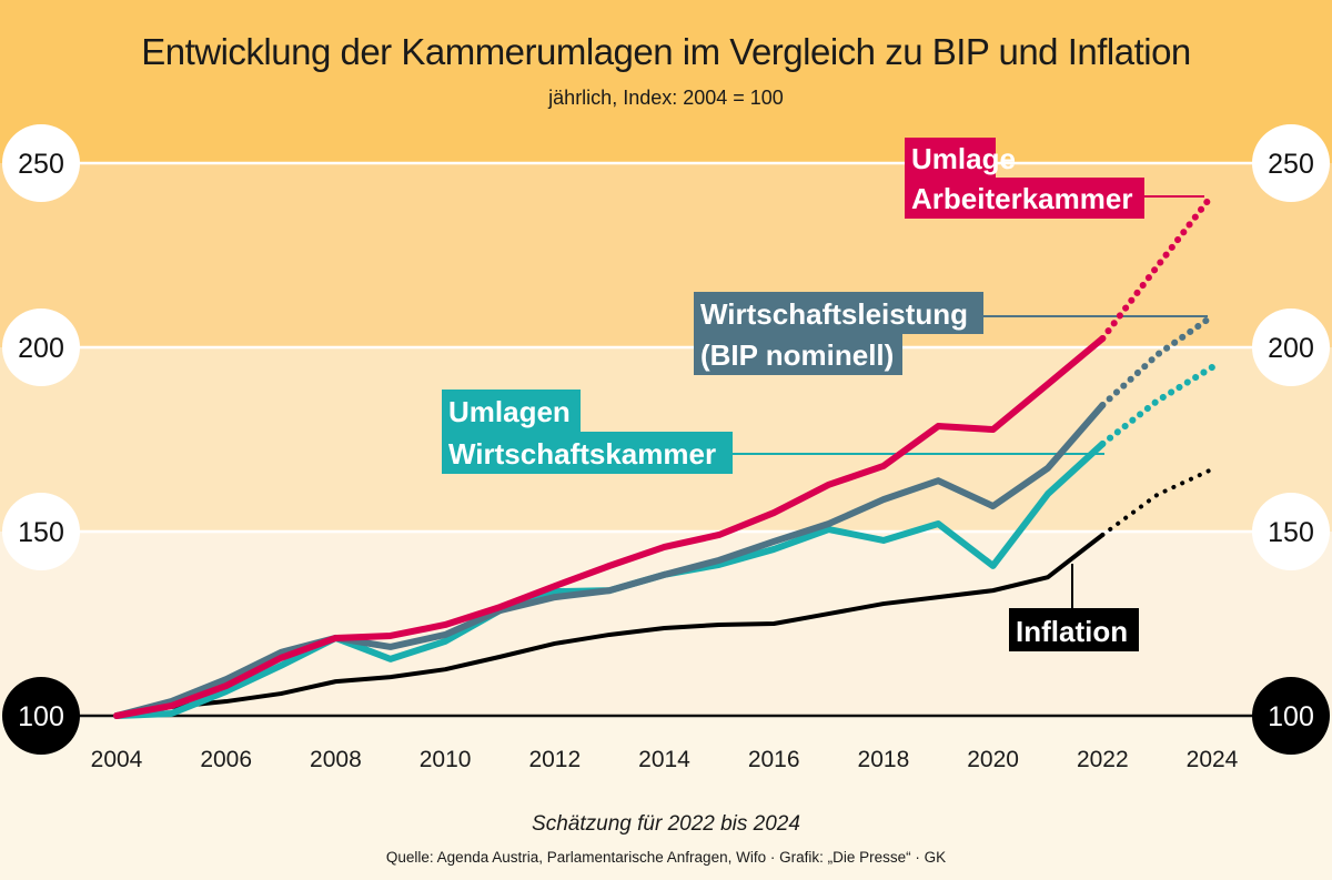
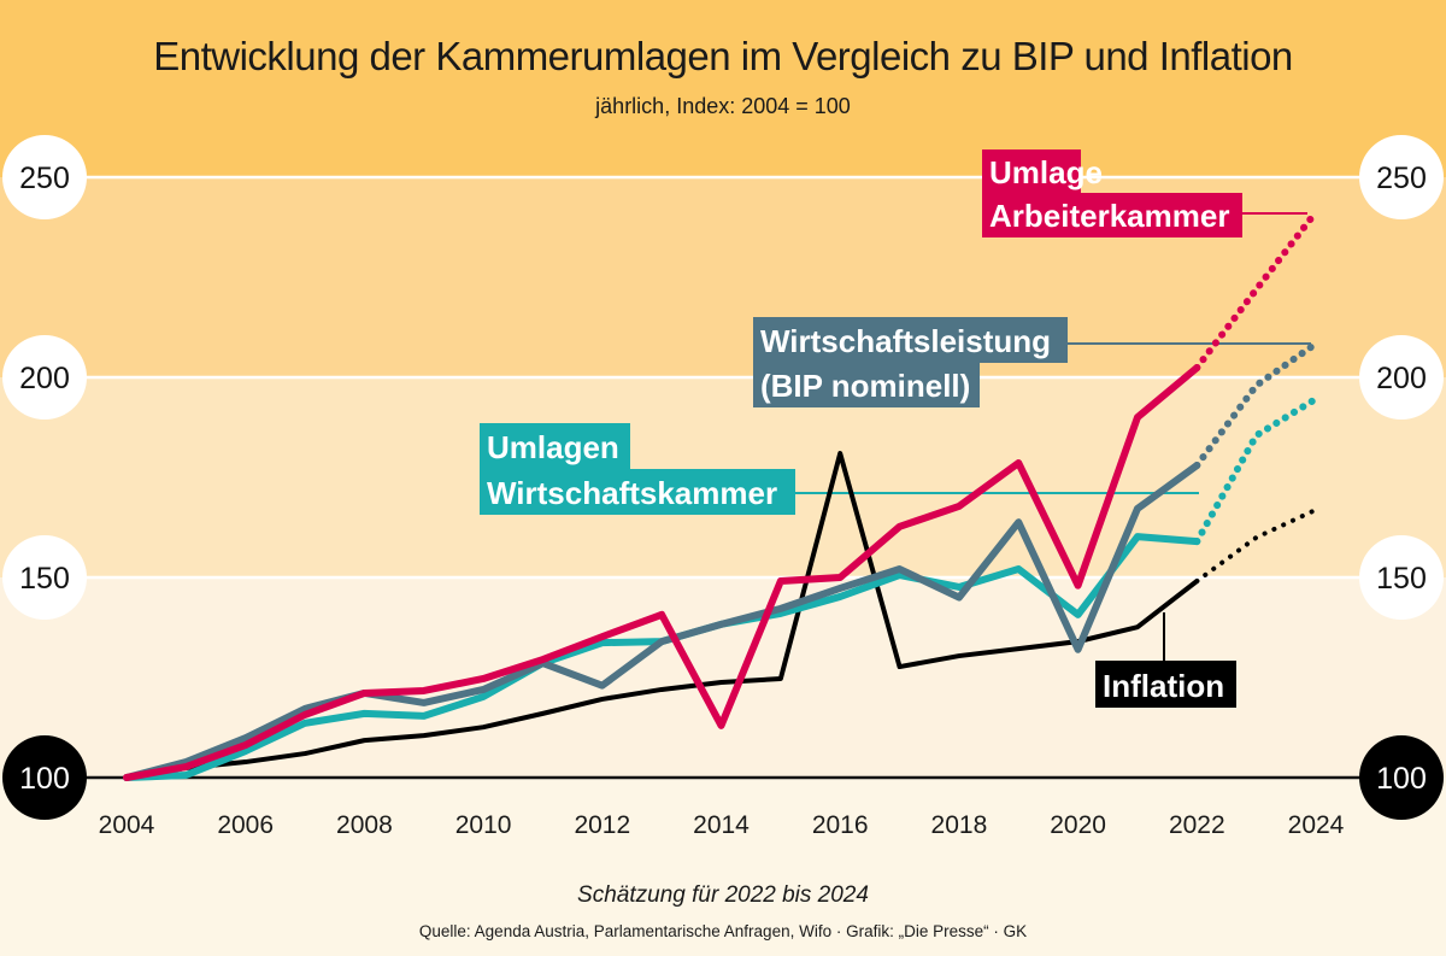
Umlagen Wirtschaftskammer/2008: 121 -> 116
Wirtschaftsleistung (BIP nominell)/2012: 132 -> 123
Umlage Arbeiterkammer/2014: 146 -> 113
Umlage Arbeiterkammer/2016: 155 -> 150
Inflation/2016: 125 -> 181
Wirtschaftsleistung (BIP nominell)/2018: 159 -> 145
Umlage Arbeiterkammer/2020: 178 -> 148
Wirtschaftsleistung (BIP nominell)/2020: 157 -> 132
Wirtschaftsleistung (BIP nominell)/2022: 184 -> 178
Umlagen Wirtschaftskammer/2022: 174 -> 159
